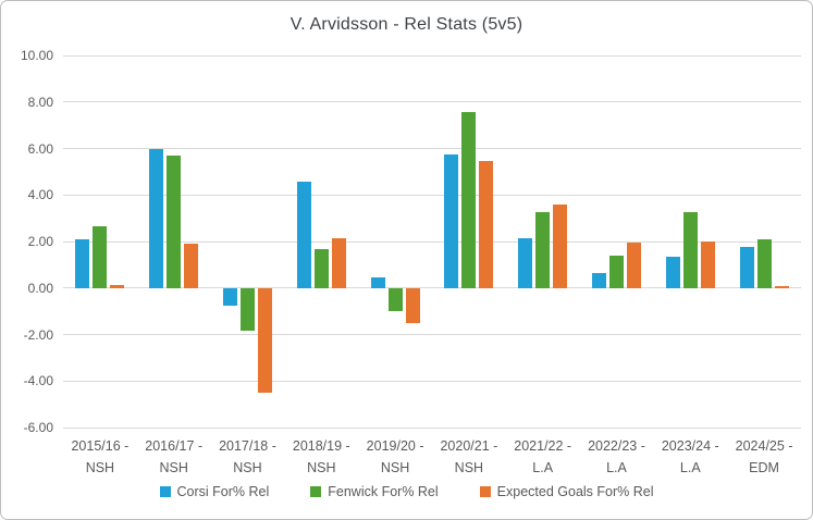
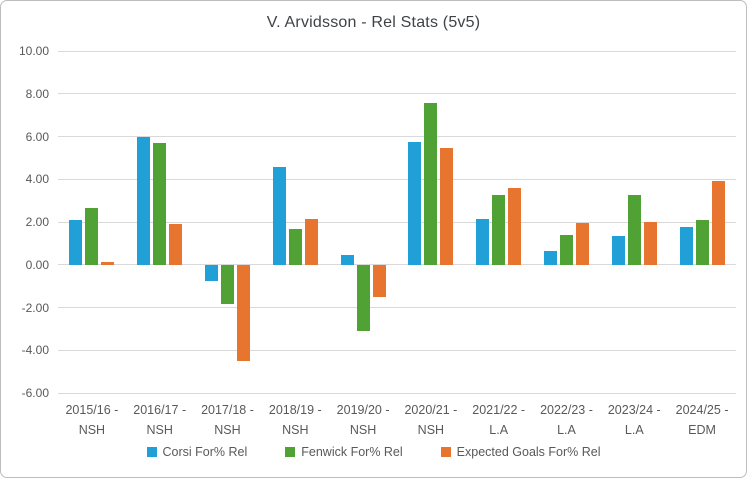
Fenwick For% Rel/2019/20 - NSH: -1.0 -> -3.1
Expected Goals For% Rel/2024/25 - EDM: 0.1 -> 3.9
